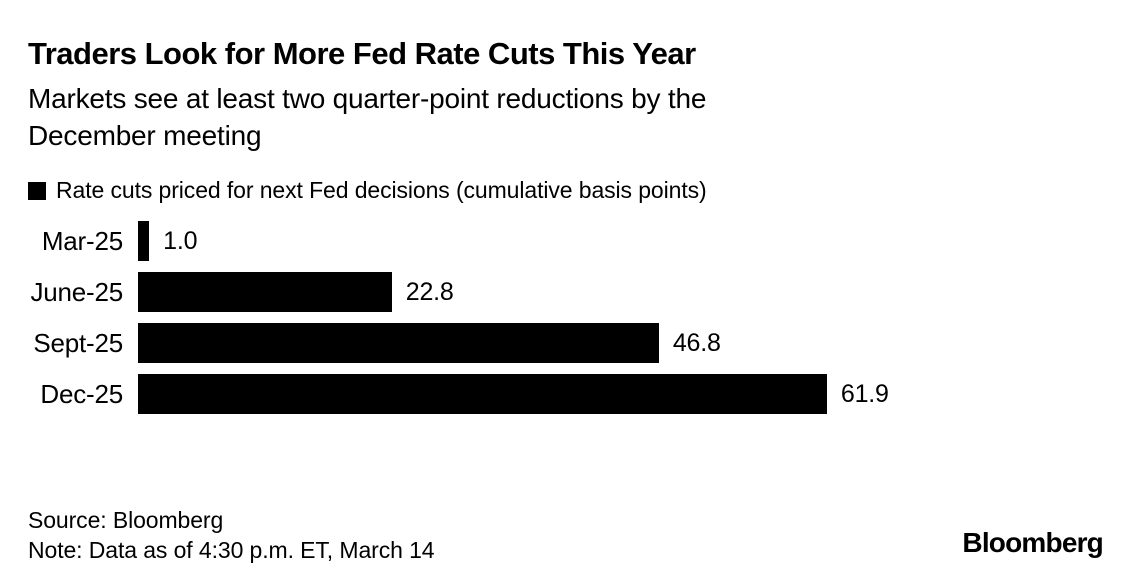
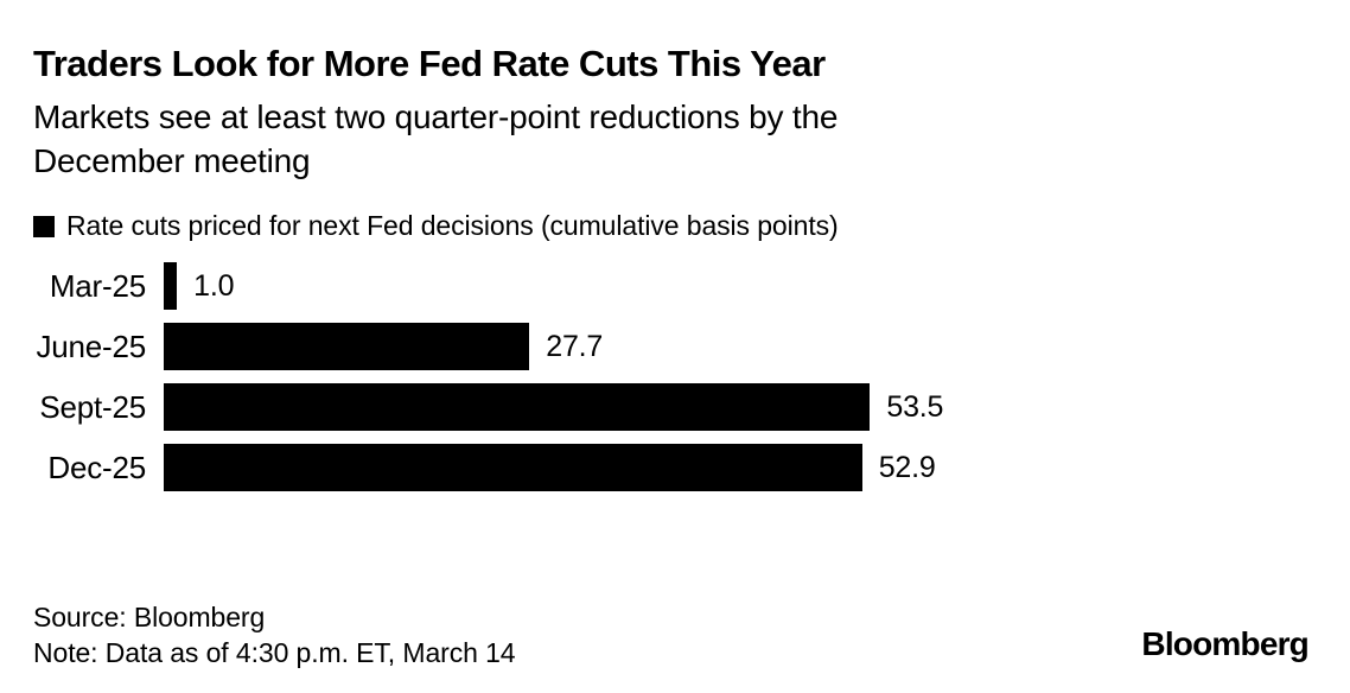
June-25: 22.8 -> 27.7
Sept-25: 46.8 -> 53.5
Dec-25: 61.9 -> 52.9
